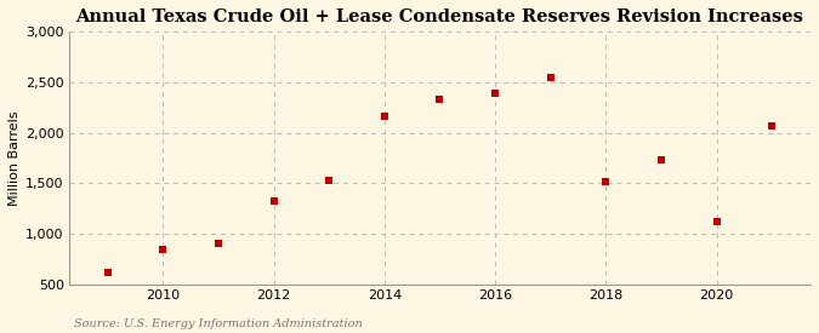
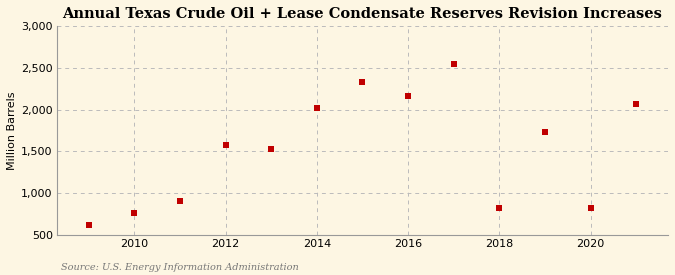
2010: 840 -> 760
2012: 1,320 -> 1,580
2014: 2,160 -> 2,020
2016: 2,390 -> 2,160
2018: 1,510 -> 820
2020: 1,120 -> 820
